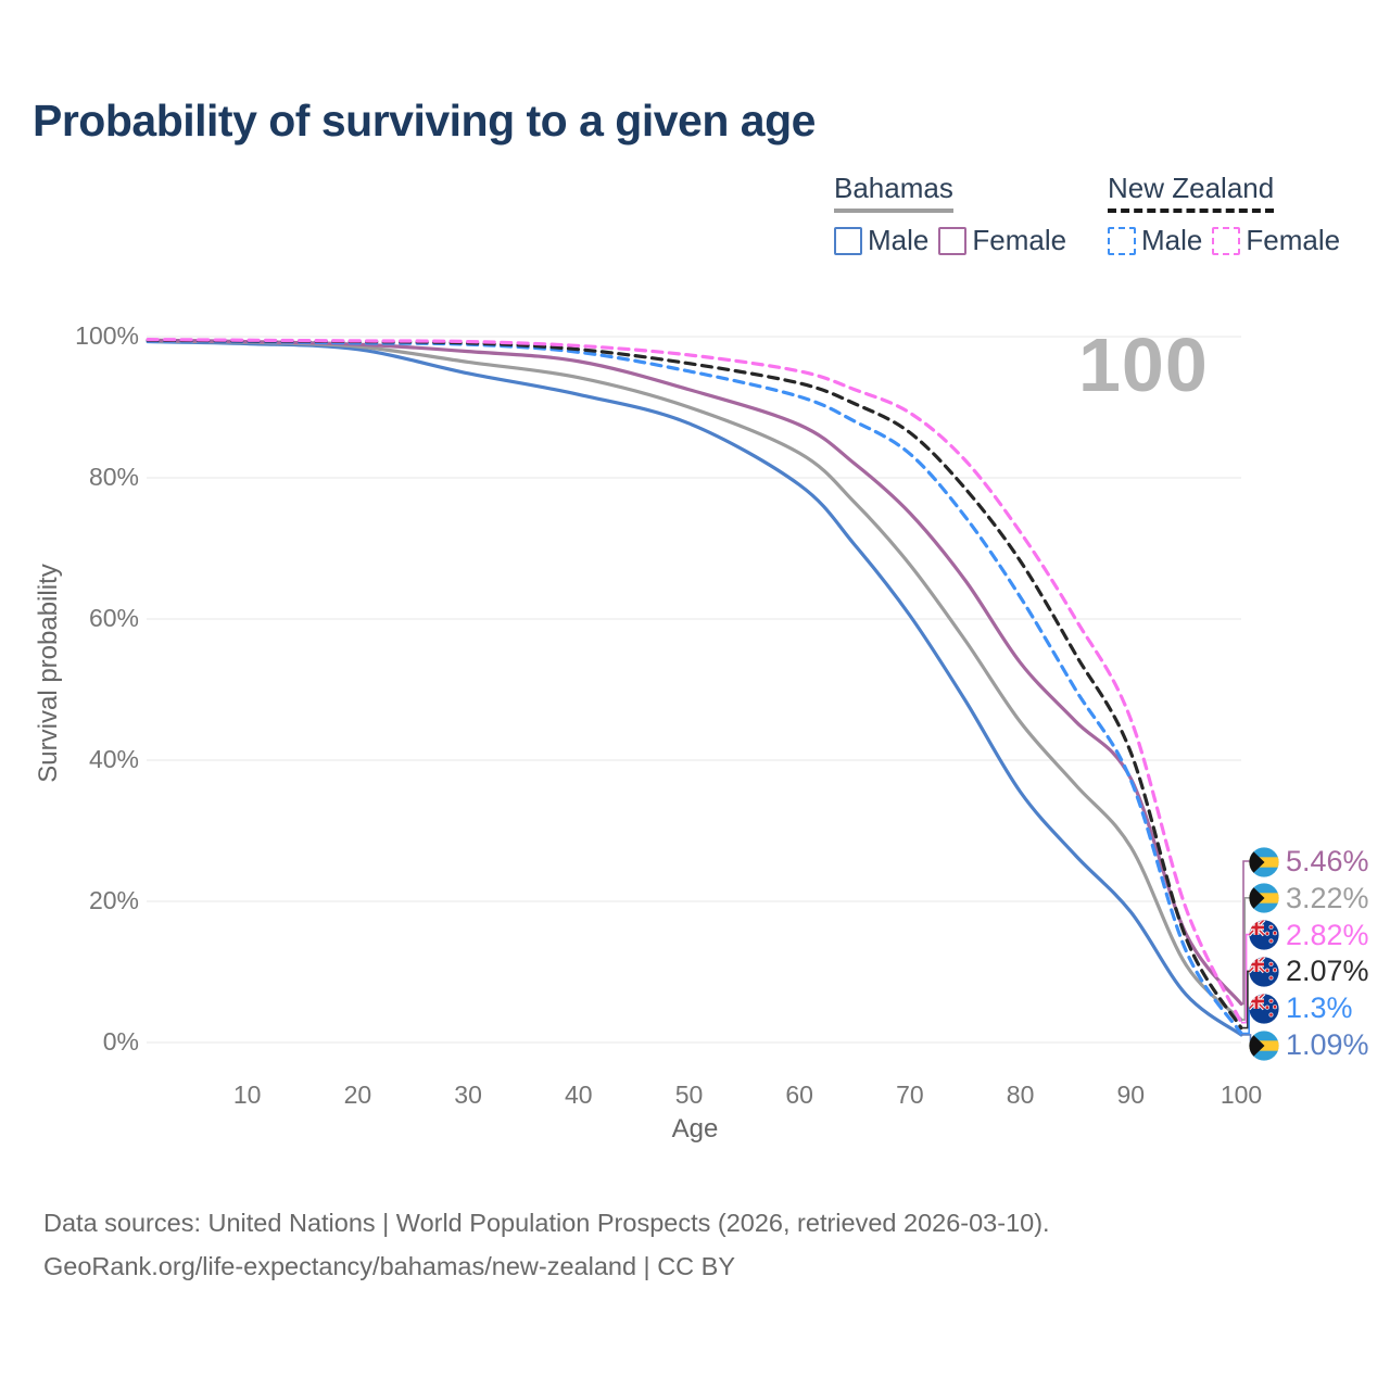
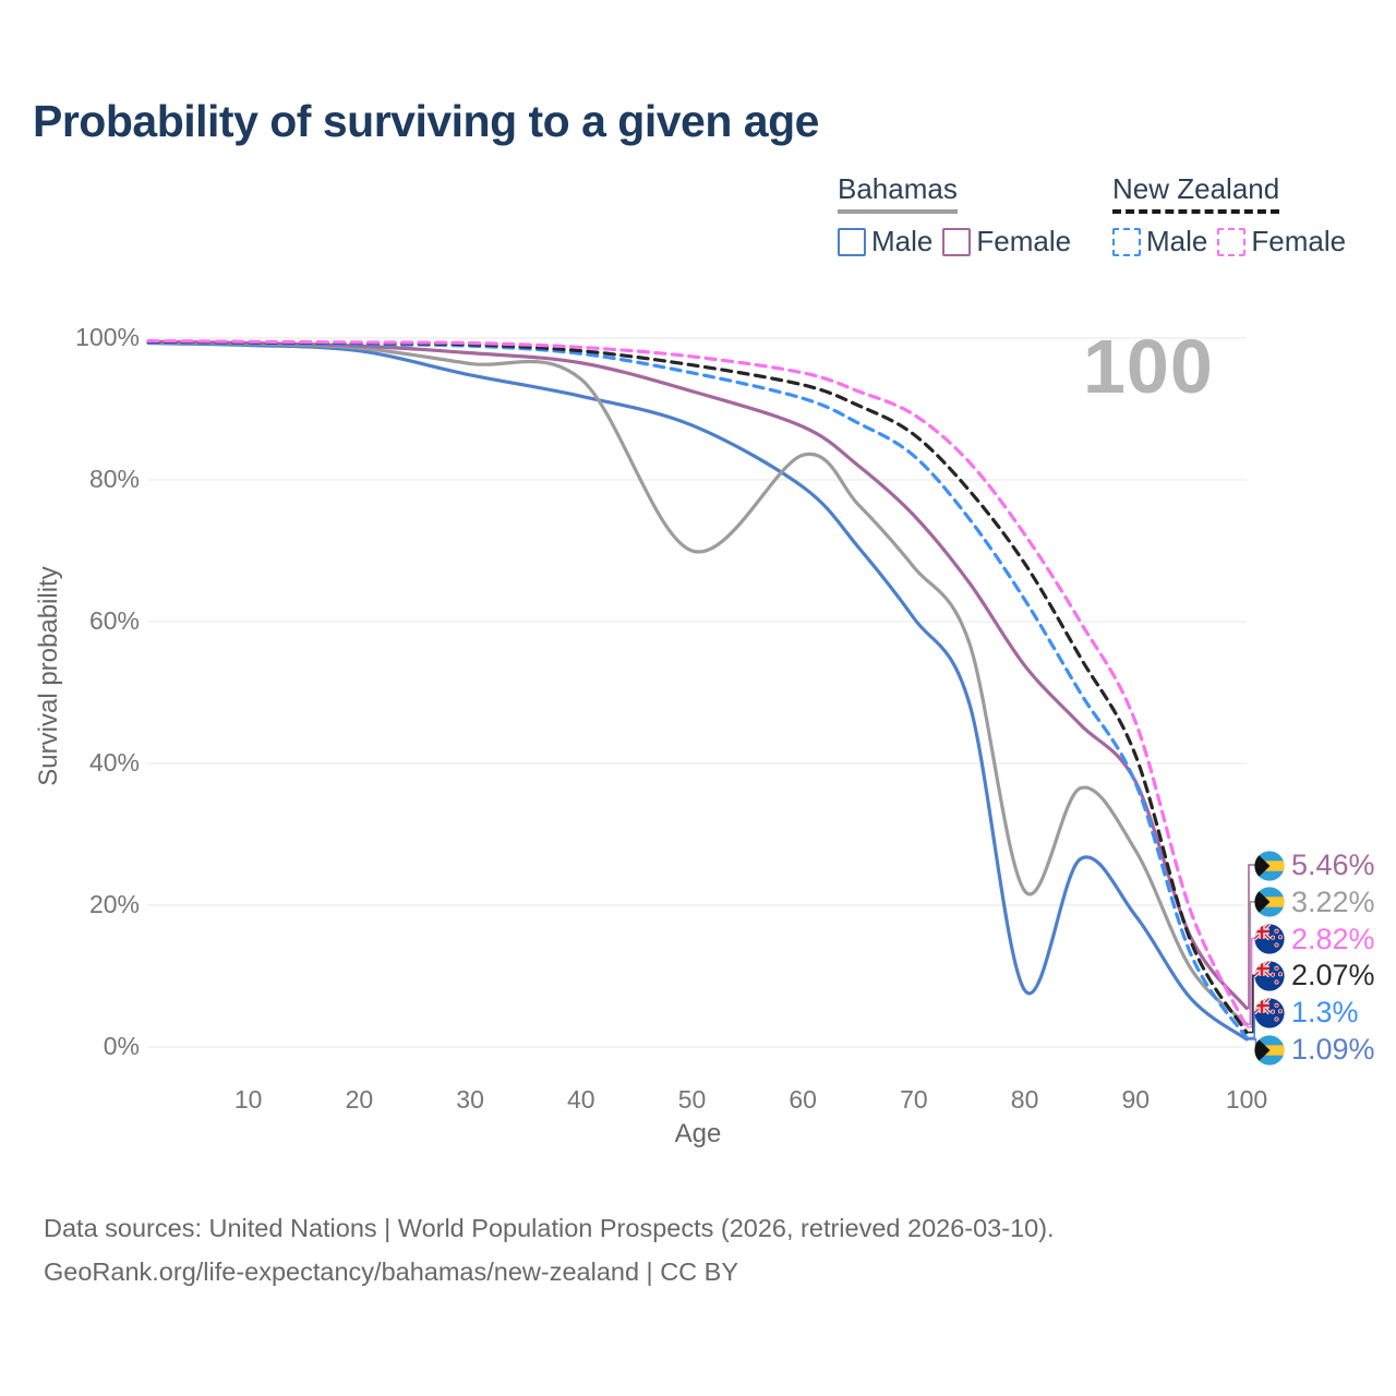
Bahamas/50: 90% -> 70%
Bahamas Male/80: 36% -> 8%
Bahamas/80: 45% -> 22%
